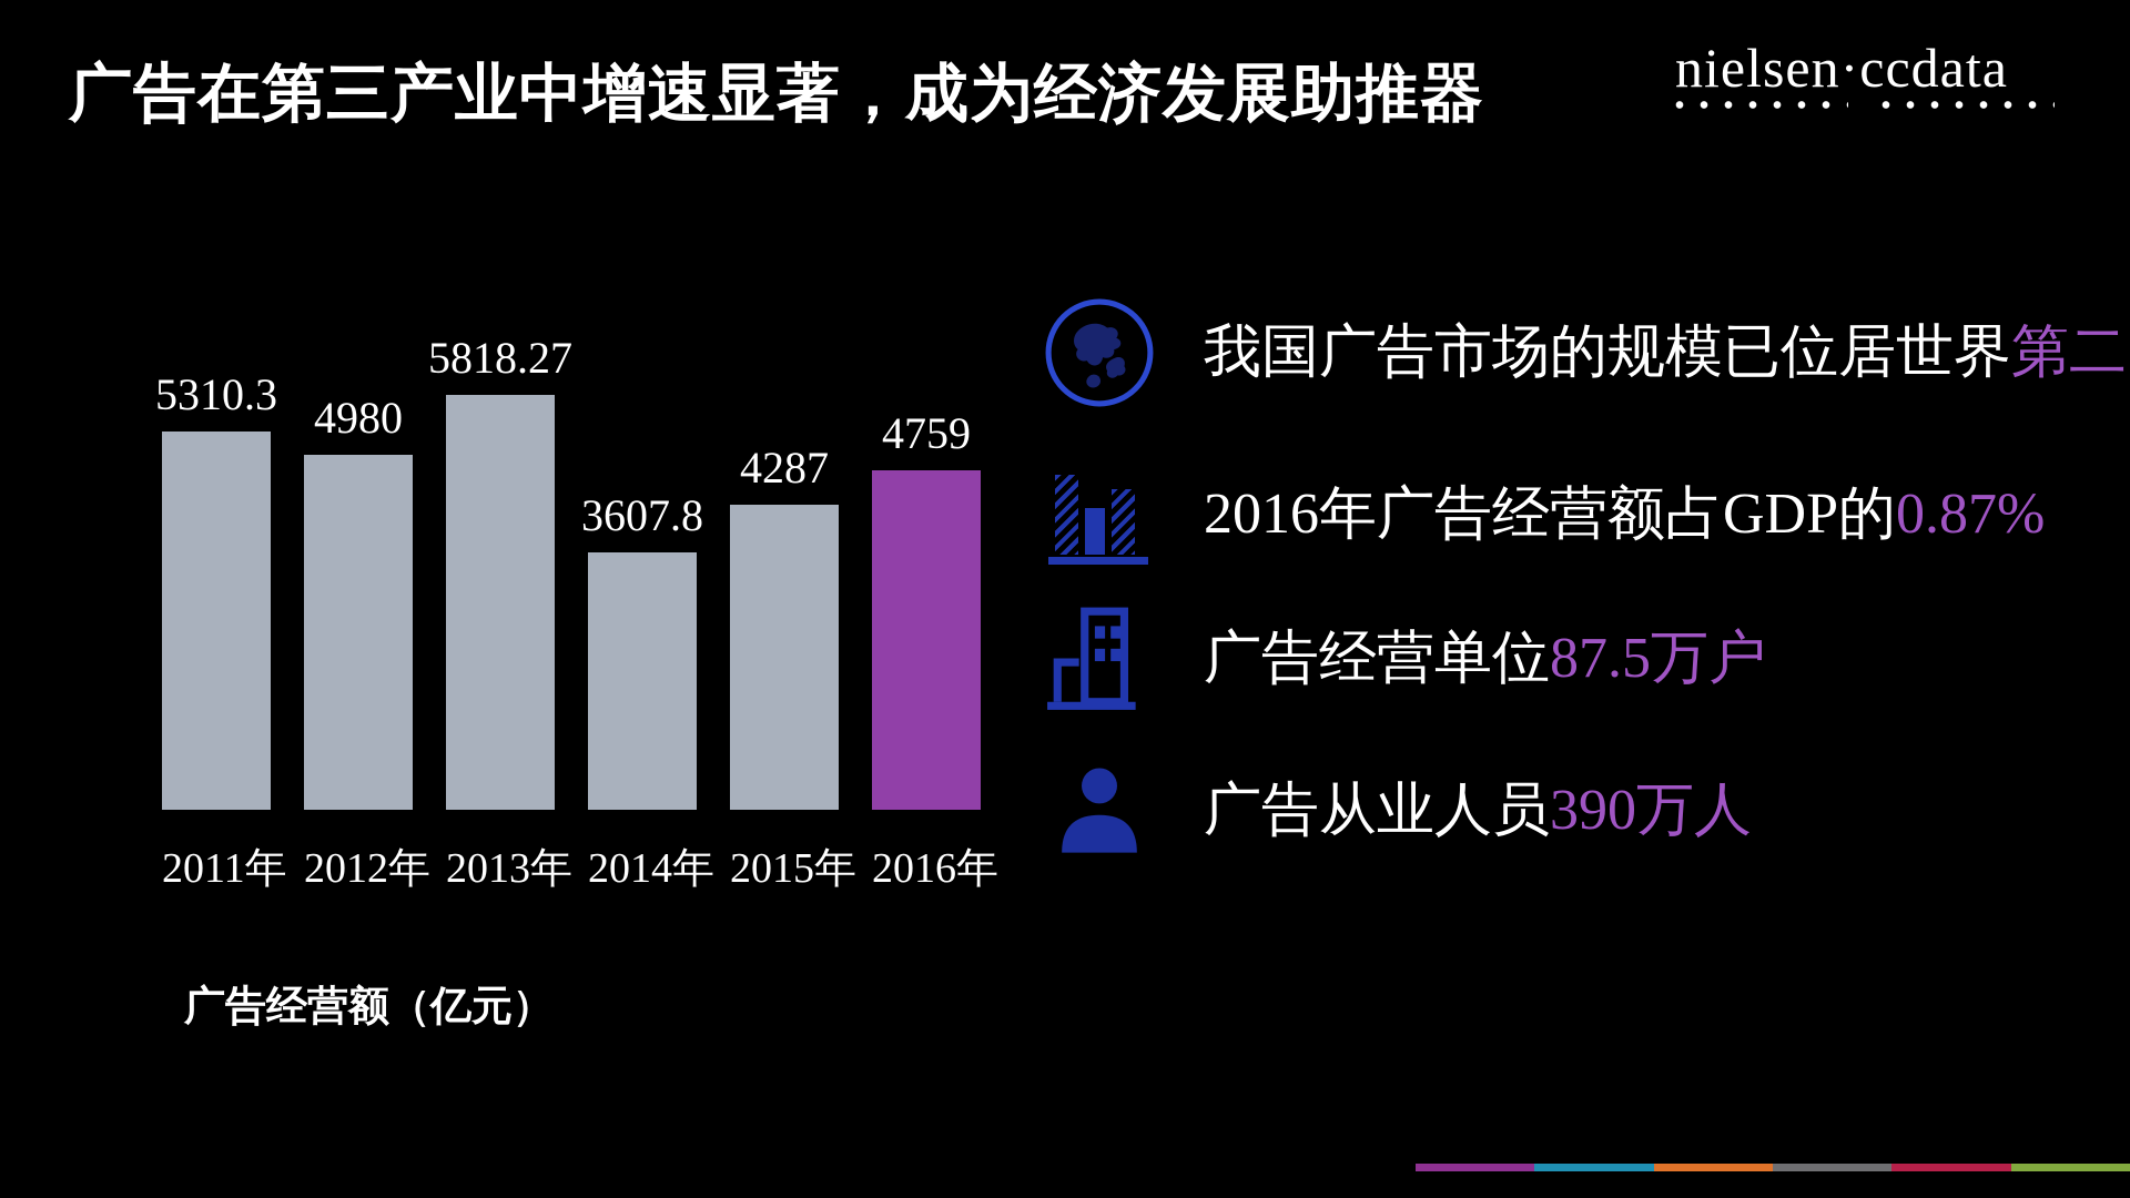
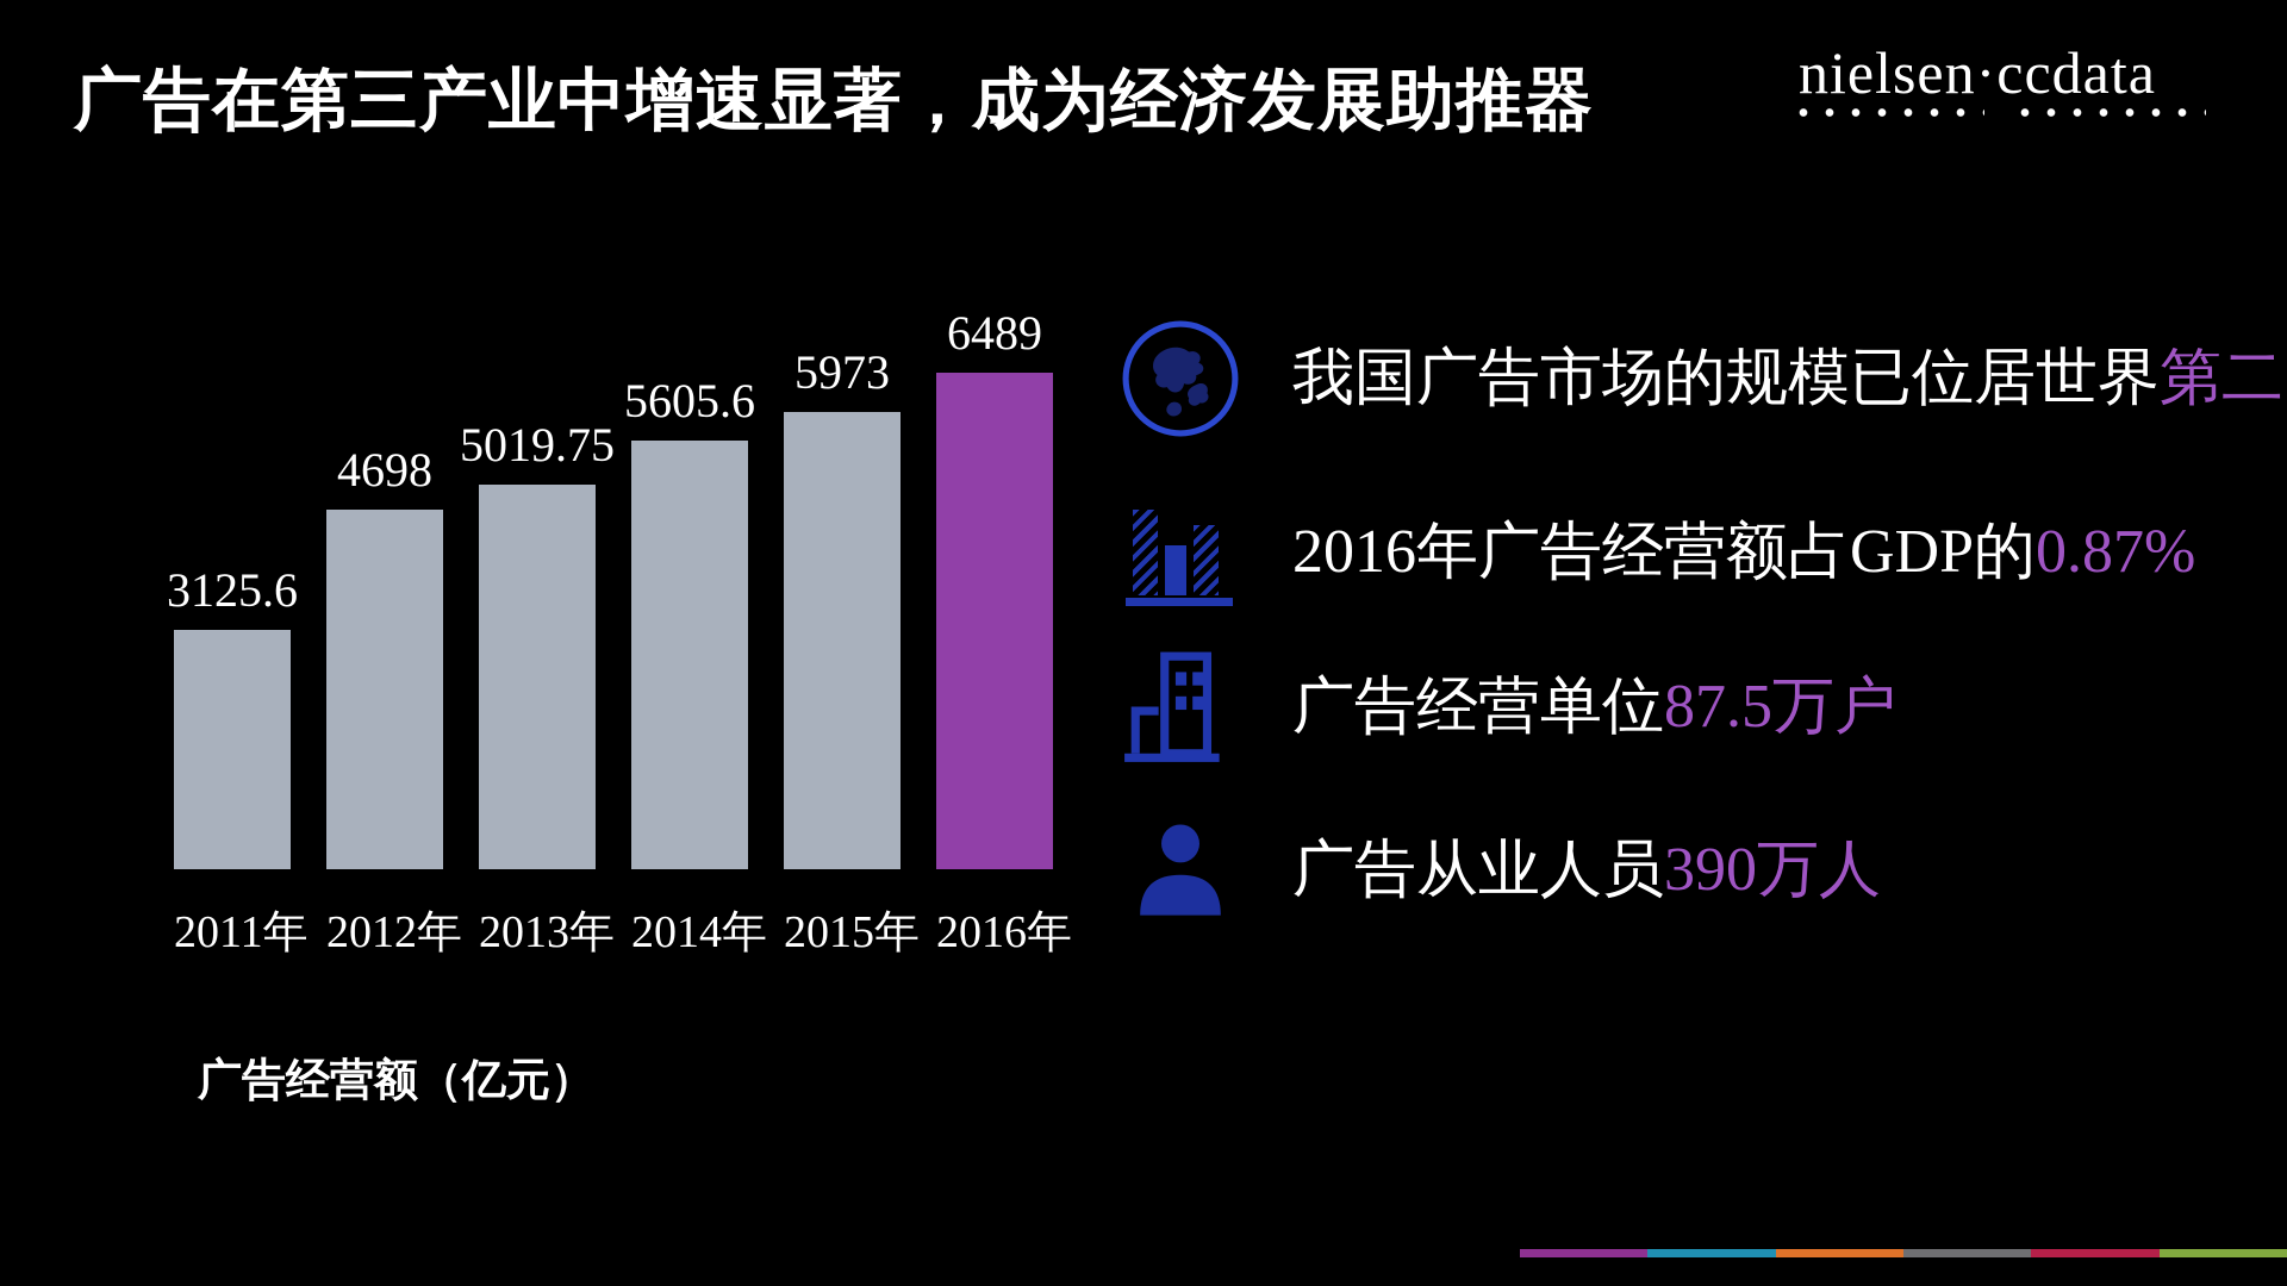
2011年: 5310.3 -> 3125.6
2012年: 4980 -> 4698
2013年: 5818.27 -> 5019.75
2014年: 3607.8 -> 5605.6
2015年: 4287 -> 5973
2016年: 4759 -> 6489
